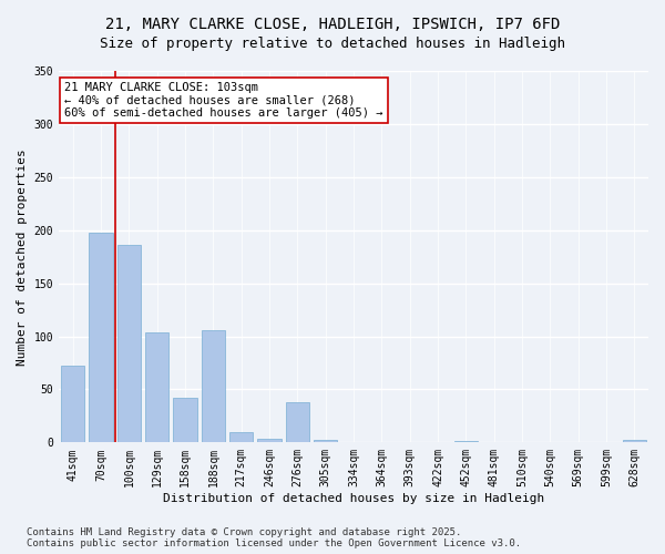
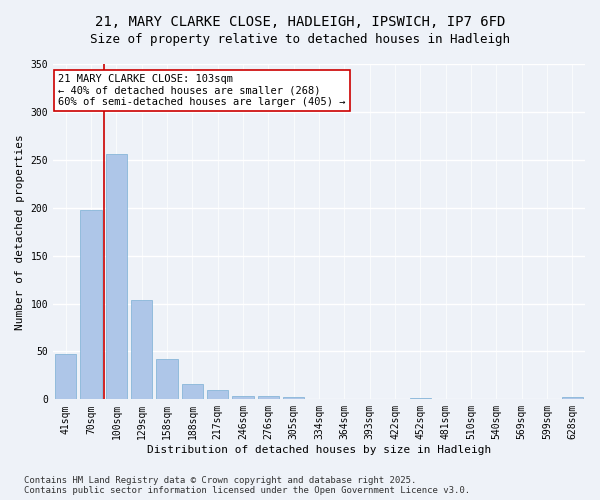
41sqm: 72 -> 47
100sqm: 186 -> 256
188sqm: 106 -> 16
276sqm: 38 -> 4
